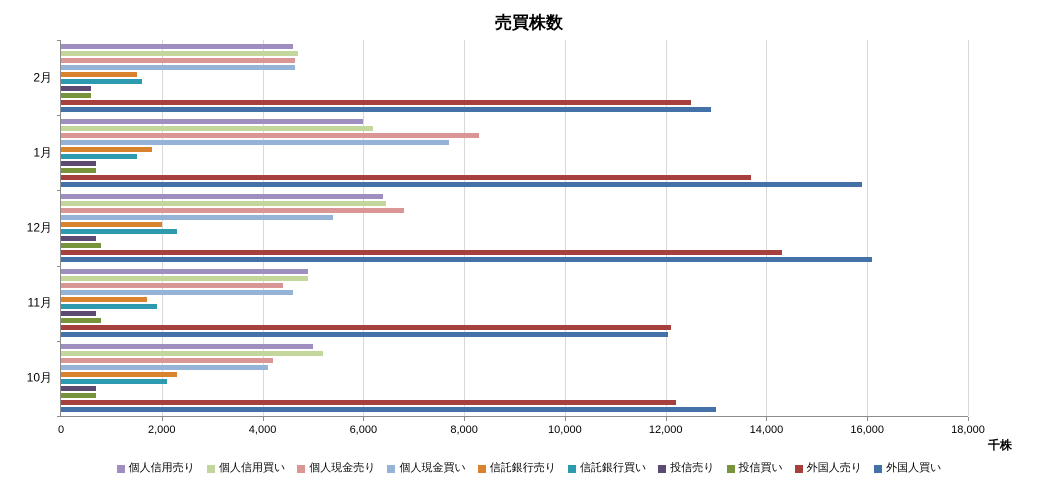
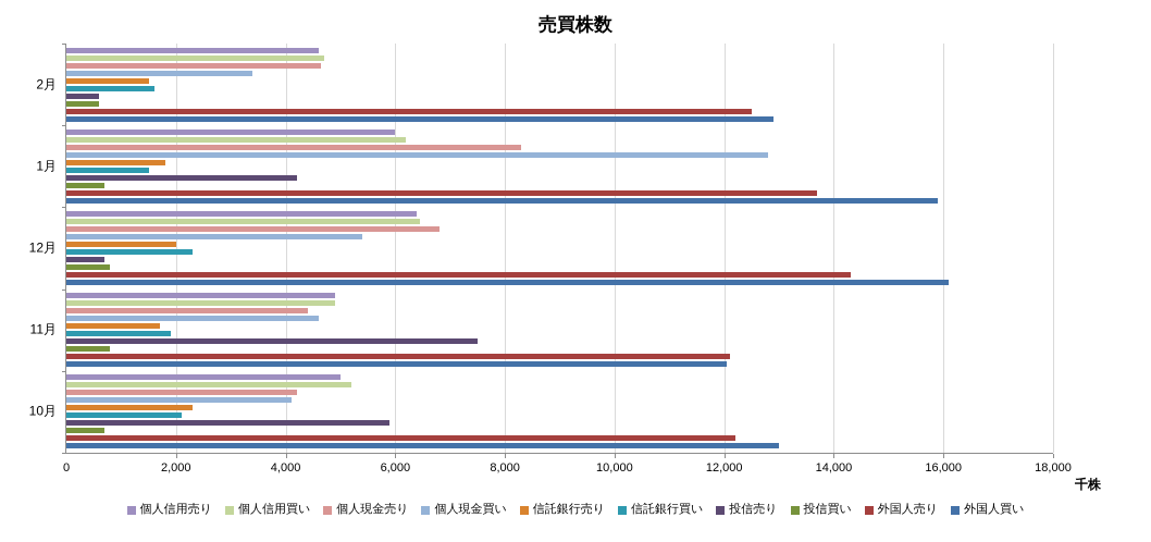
個人現金買い/2月: 4600 -> 3400
個人現金買い/1月: 7700 -> 12800
投信売り/1月: 700 -> 4200
投信売り/11月: 700 -> 7500
投信売り/10月: 700 -> 5900
